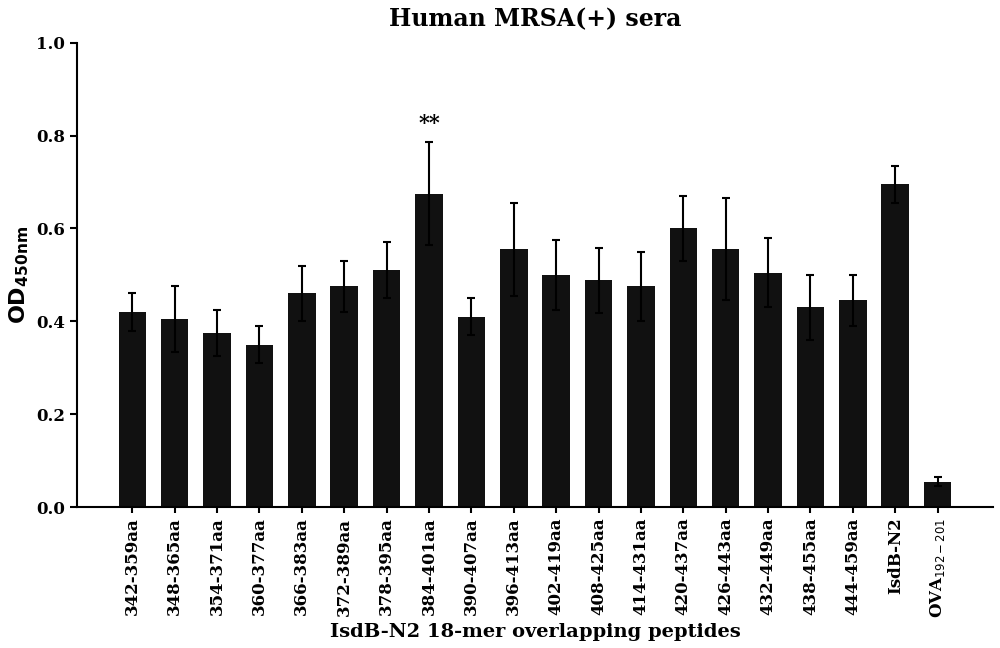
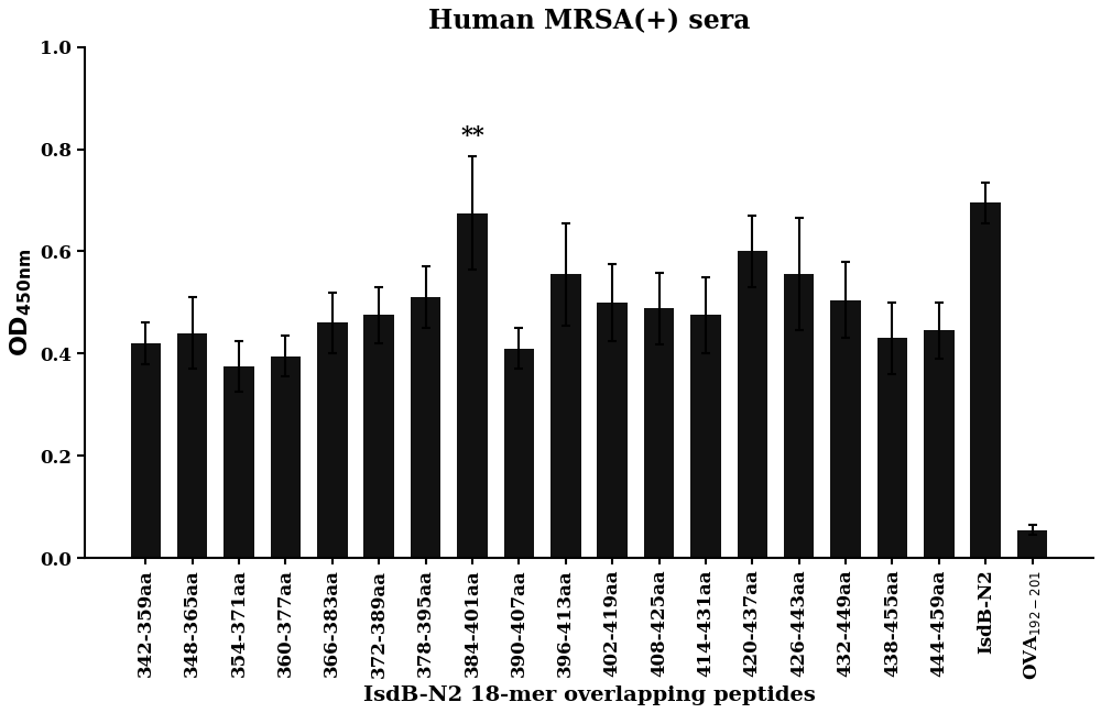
348-365aa: 0.405 -> 0.440
360-377aa: 0.350 -> 0.395
